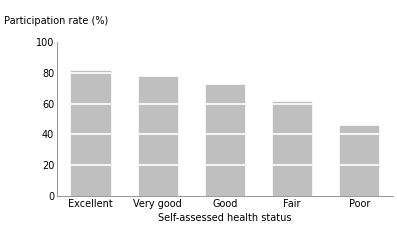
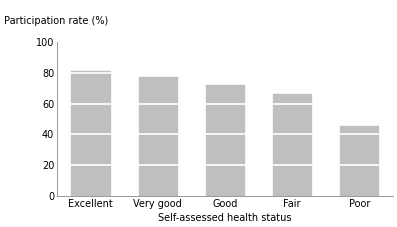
Fair: 62 -> 67
